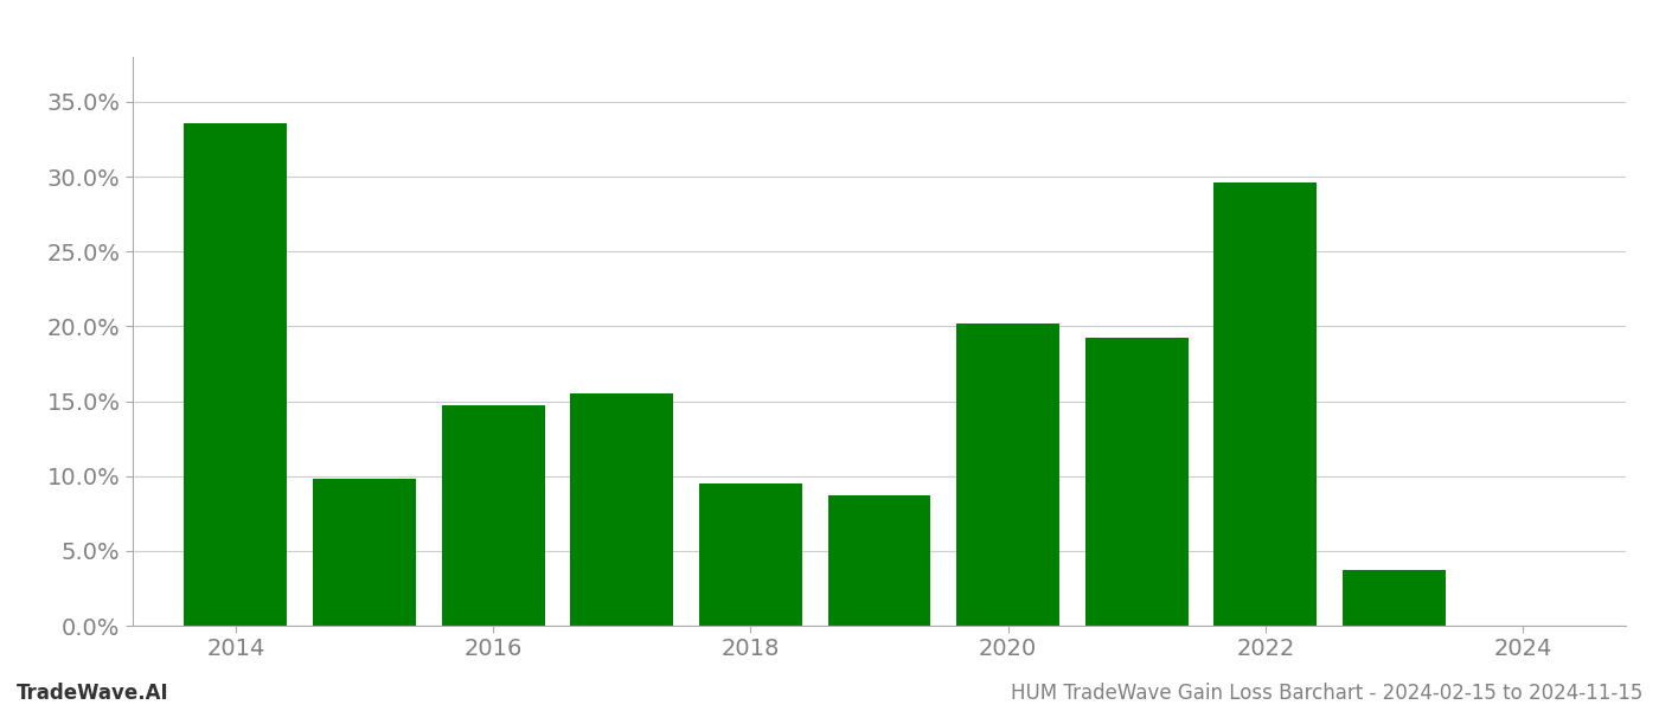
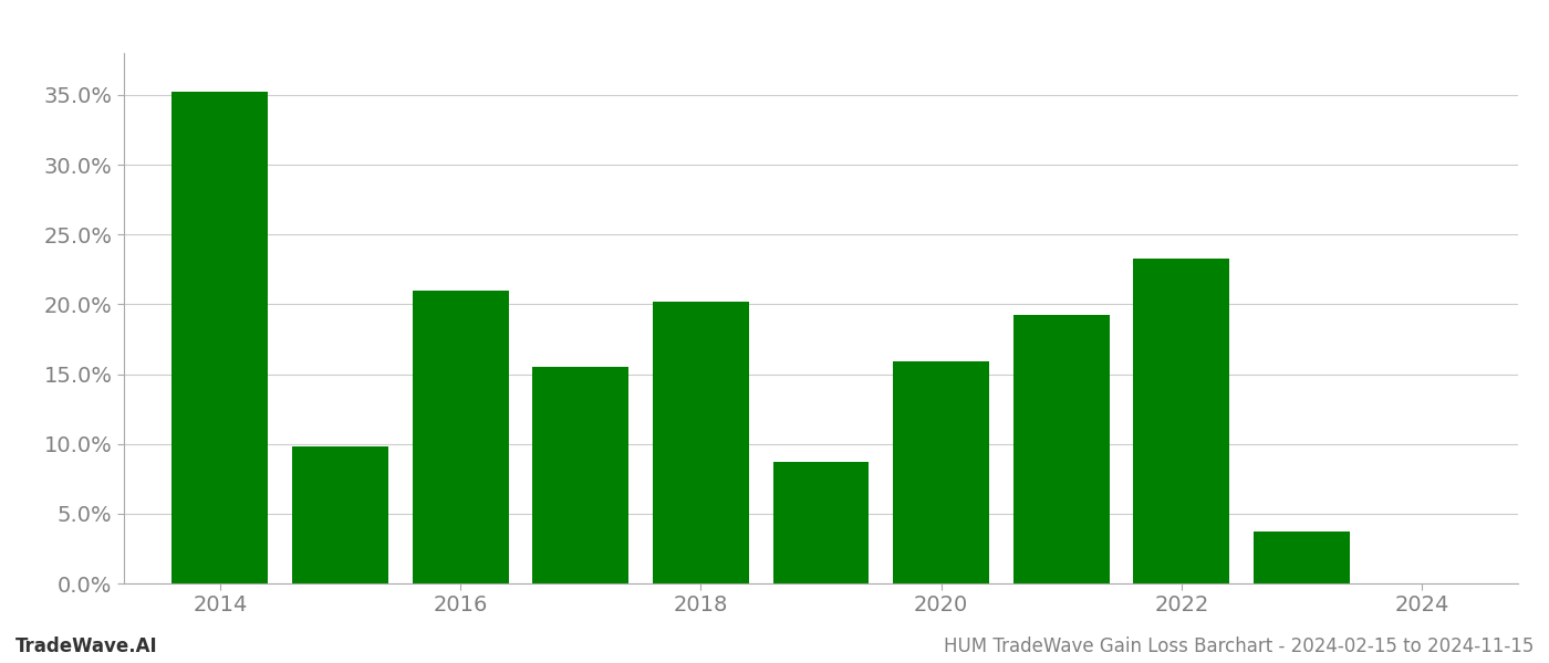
2014: 33.6% -> 35.2%
2016: 14.7% -> 21.0%
2018: 9.5% -> 20.2%
2020: 20.2% -> 15.9%
2022: 29.6% -> 23.3%
